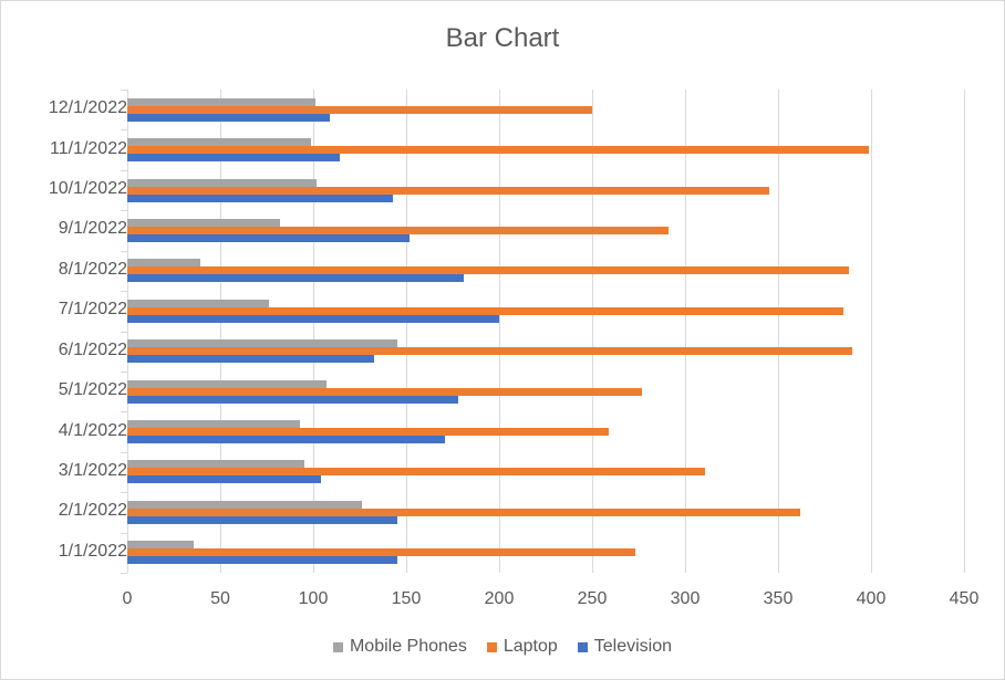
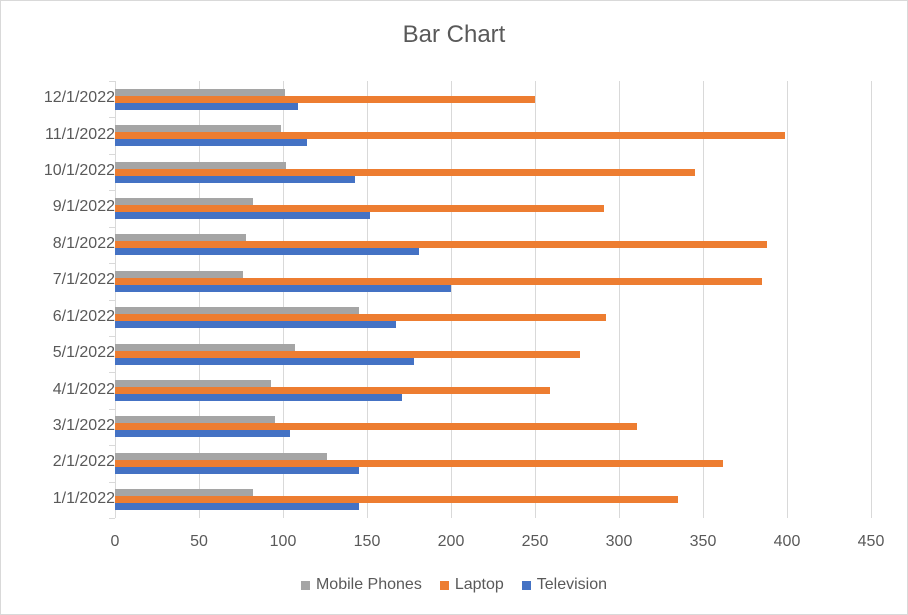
Laptop/1/1/2022: 273 -> 335
Mobile Phones/1/1/2022: 36 -> 82
Television/6/1/2022: 133 -> 167
Laptop/6/1/2022: 390 -> 292
Mobile Phones/8/1/2022: 39 -> 78
